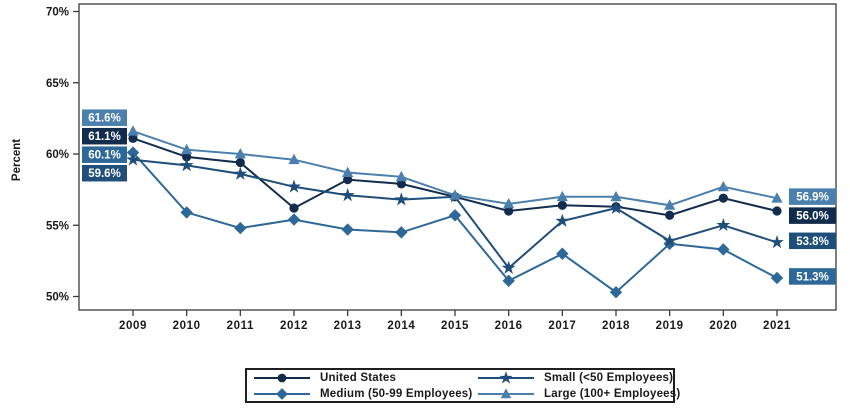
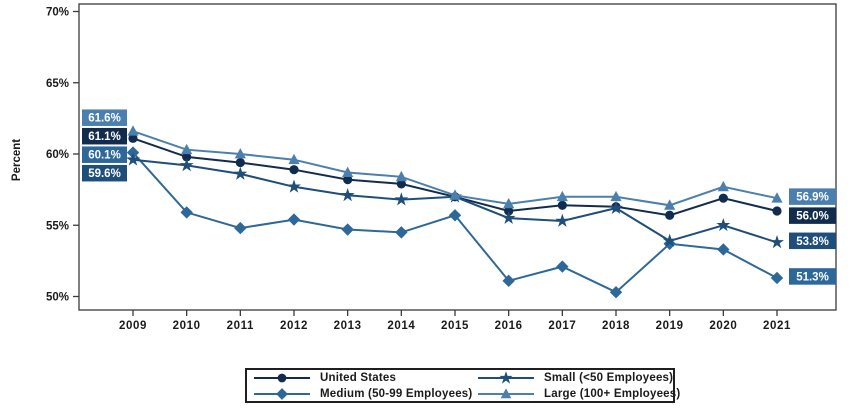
United States/2012: 56.2% -> 58.9%
Small (<50 Employees)/2016: 52.0% -> 55.5%
Medium (50-99 Employees)/2017: 53.0% -> 52.1%
